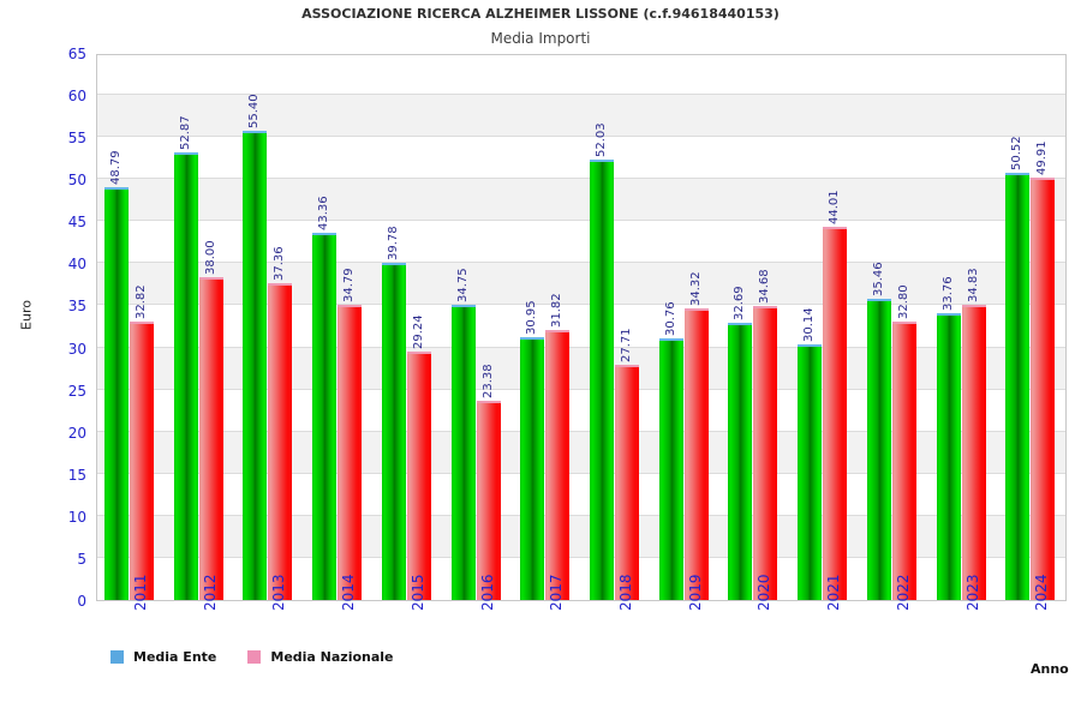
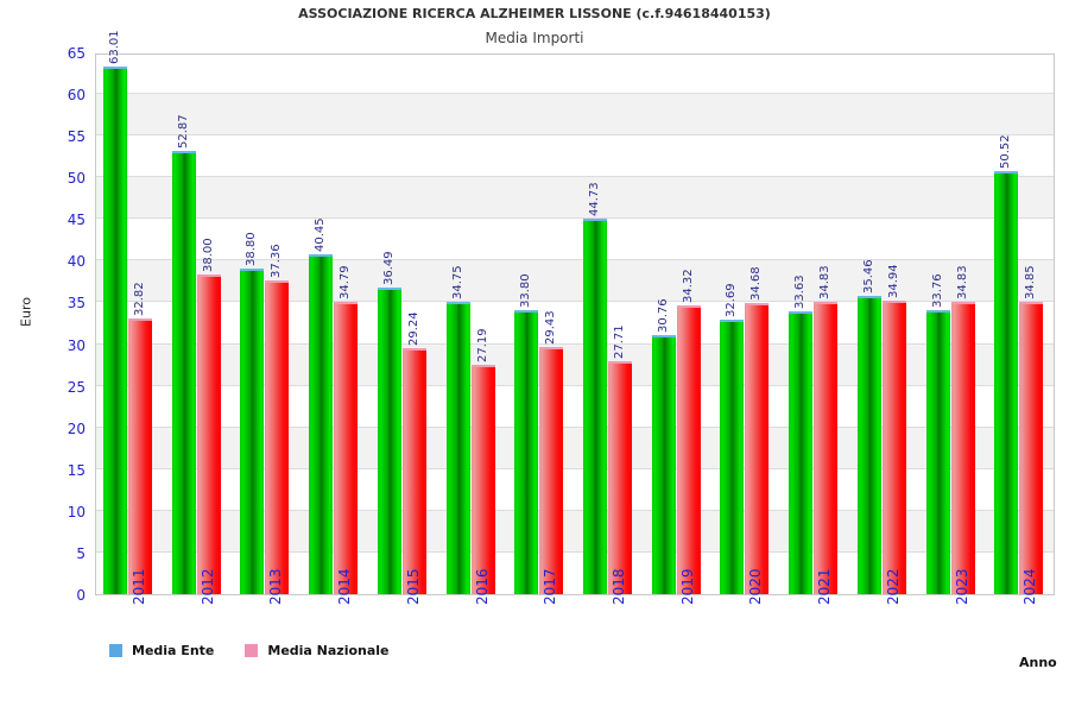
Media Ente/2011: 48.79 -> 63.01
Media Ente/2013: 55.40 -> 38.80
Media Ente/2014: 43.36 -> 40.45
Media Ente/2015: 39.78 -> 36.49
Media Nazionale/2016: 23.38 -> 27.19
Media Ente/2017: 30.95 -> 33.80
Media Nazionale/2017: 31.82 -> 29.43
Media Ente/2018: 52.03 -> 44.73
Media Ente/2021: 30.14 -> 33.63
Media Nazionale/2021: 44.01 -> 34.83
Media Nazionale/2022: 32.80 -> 34.94
Media Nazionale/2024: 49.91 -> 34.85
